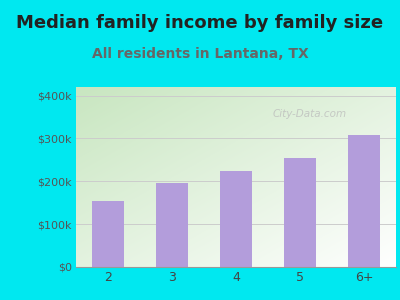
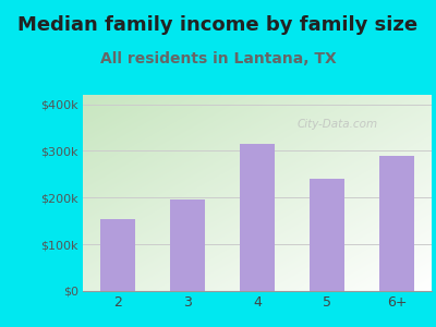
4: $225k -> $315k
5: $255k -> $240k
6+: $308k -> $290k
